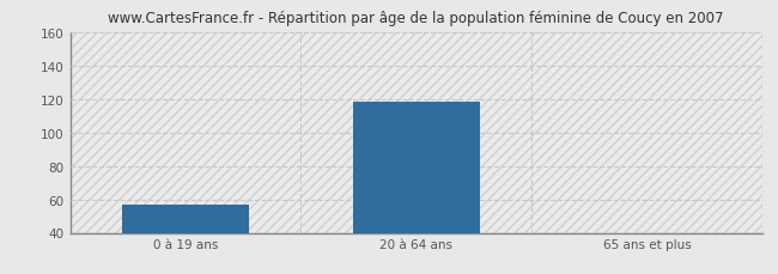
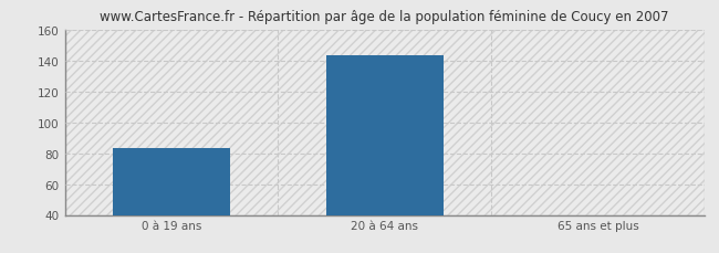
0 à 19 ans: 57 -> 83
20 à 64 ans: 118 -> 143
